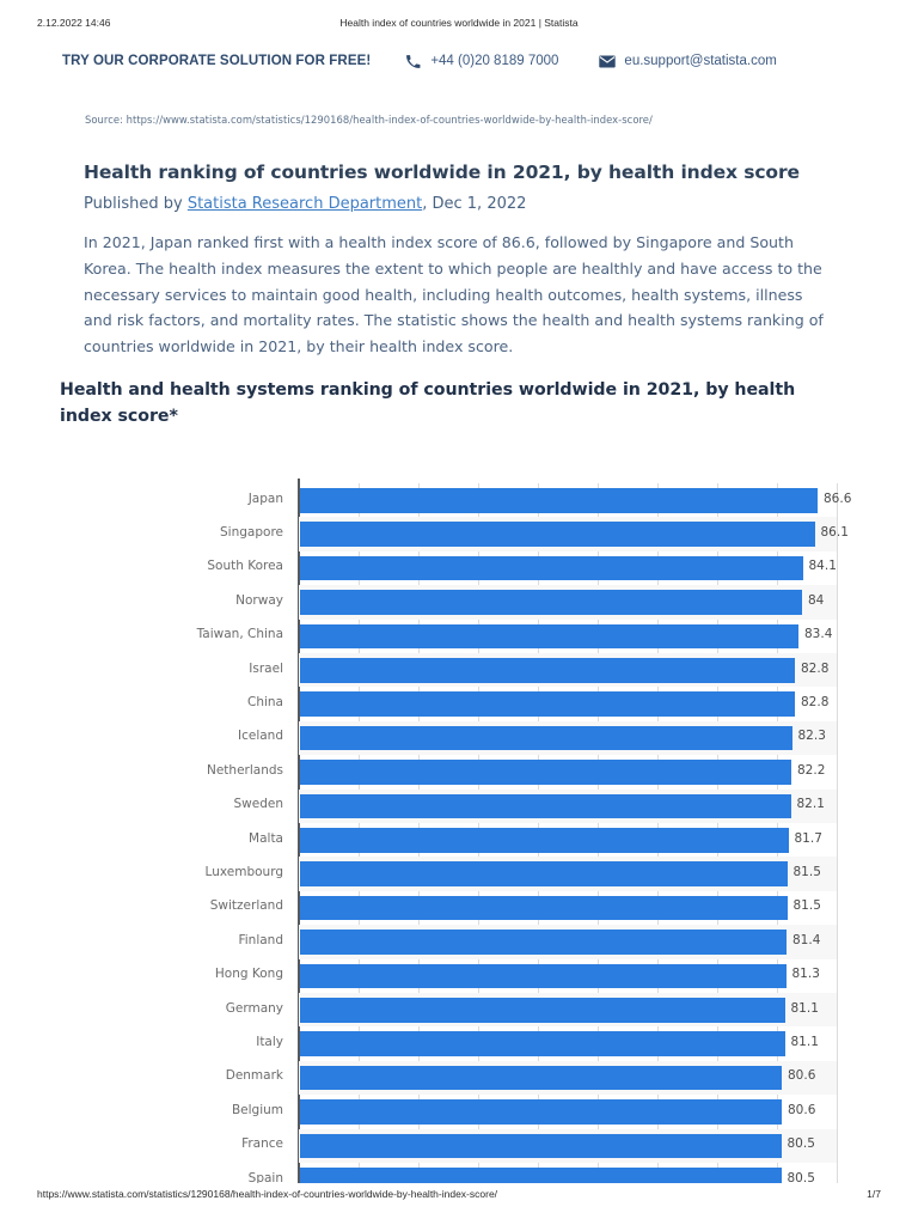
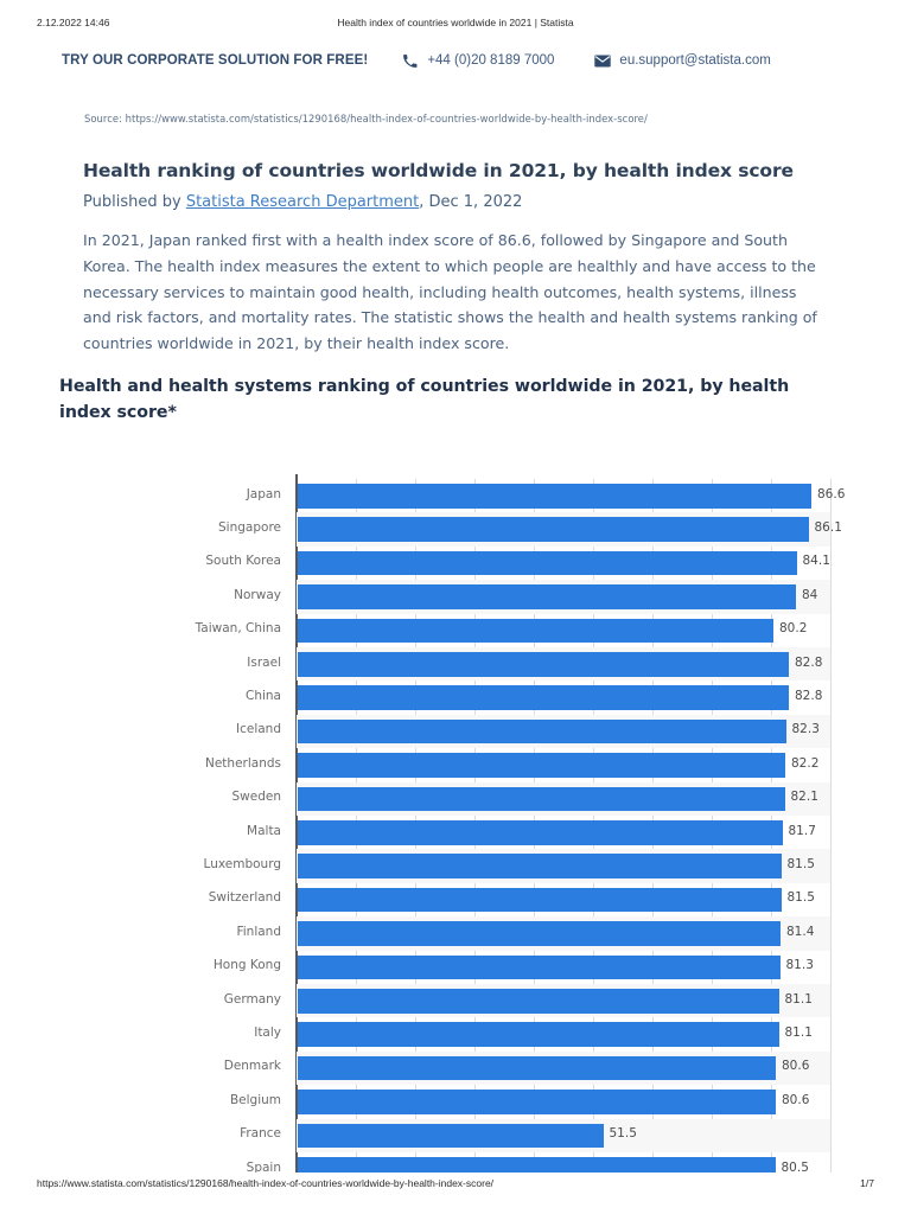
Taiwan, China: 83.4 -> 80.2
France: 80.5 -> 51.5
